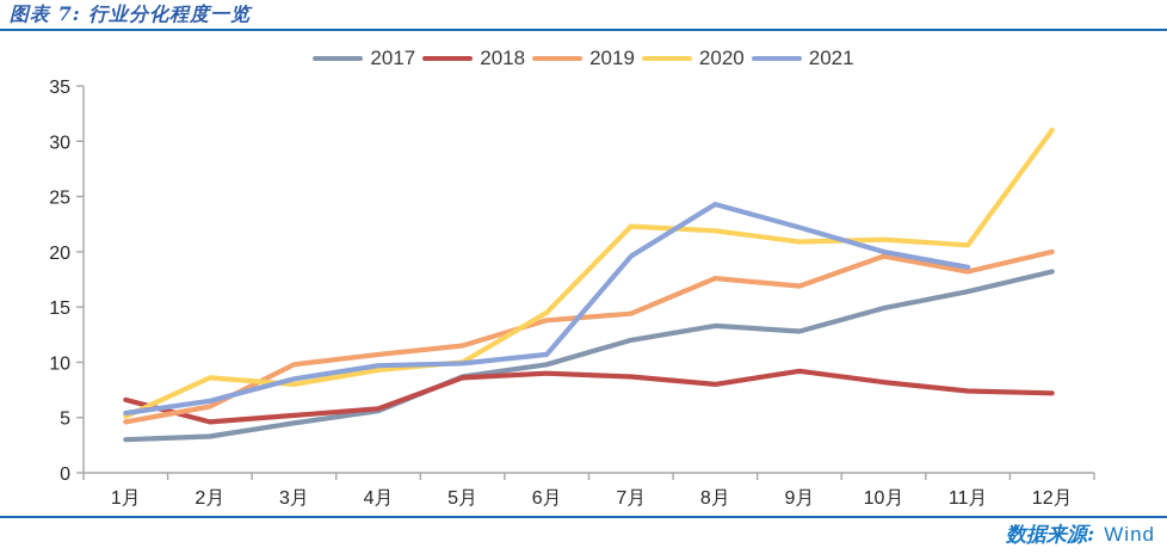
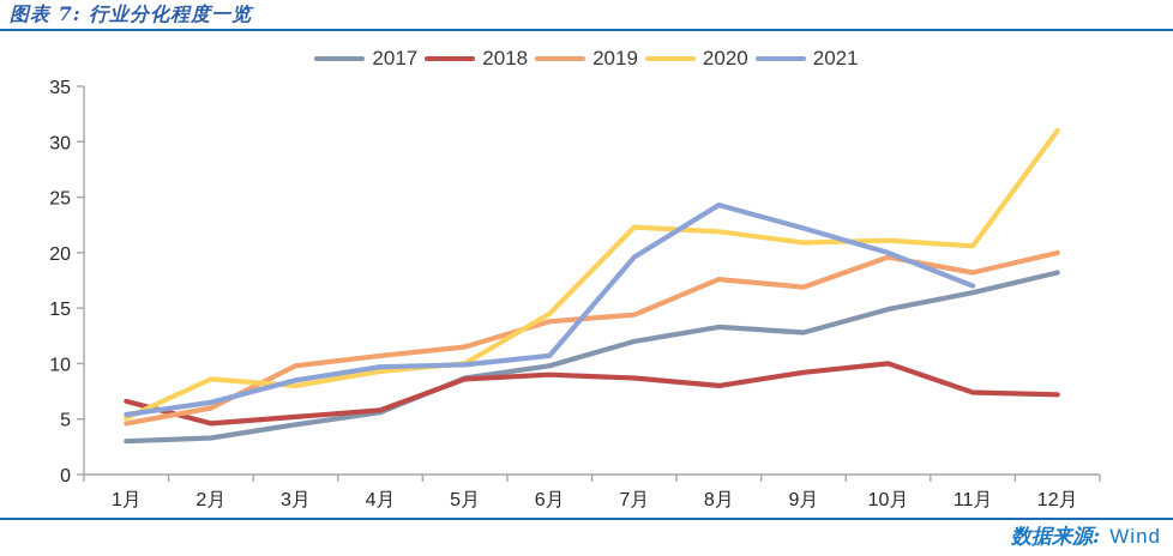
2018/10月: 8 -> 10
2021/11月: 19 -> 17
